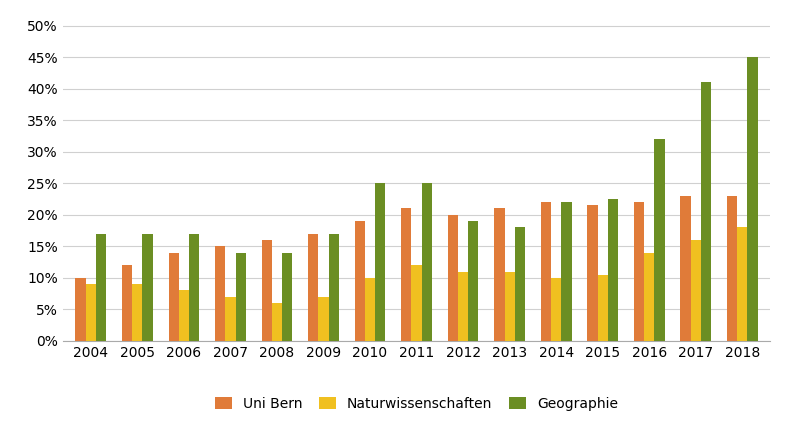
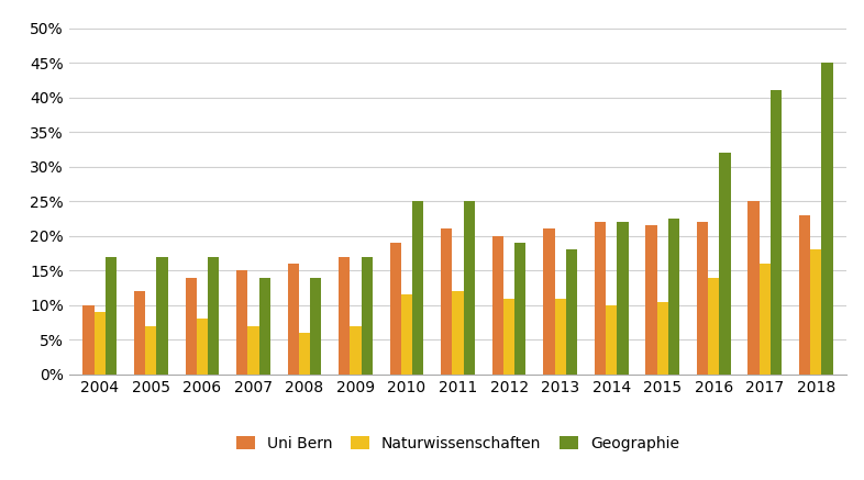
Naturwissenschaften/2005: 9.0% -> 7.0%
Naturwissenschaften/2010: 10.0% -> 11.6%
Uni Bern/2017: 23.0% -> 25.0%
